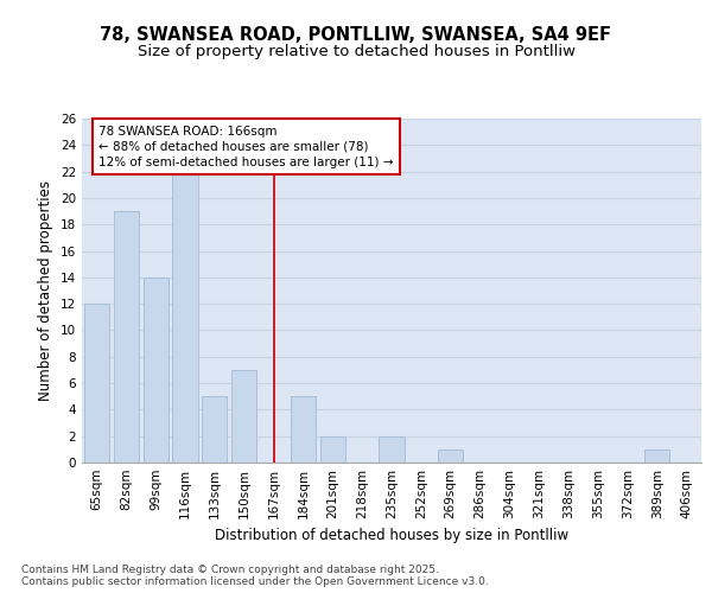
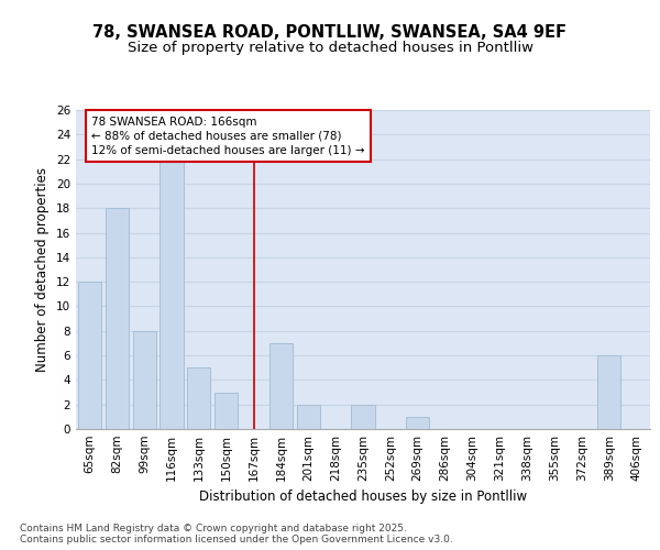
82sqm: 19 -> 18
99sqm: 14 -> 8
150sqm: 7 -> 3
184sqm: 5 -> 7
389sqm: 1 -> 6
